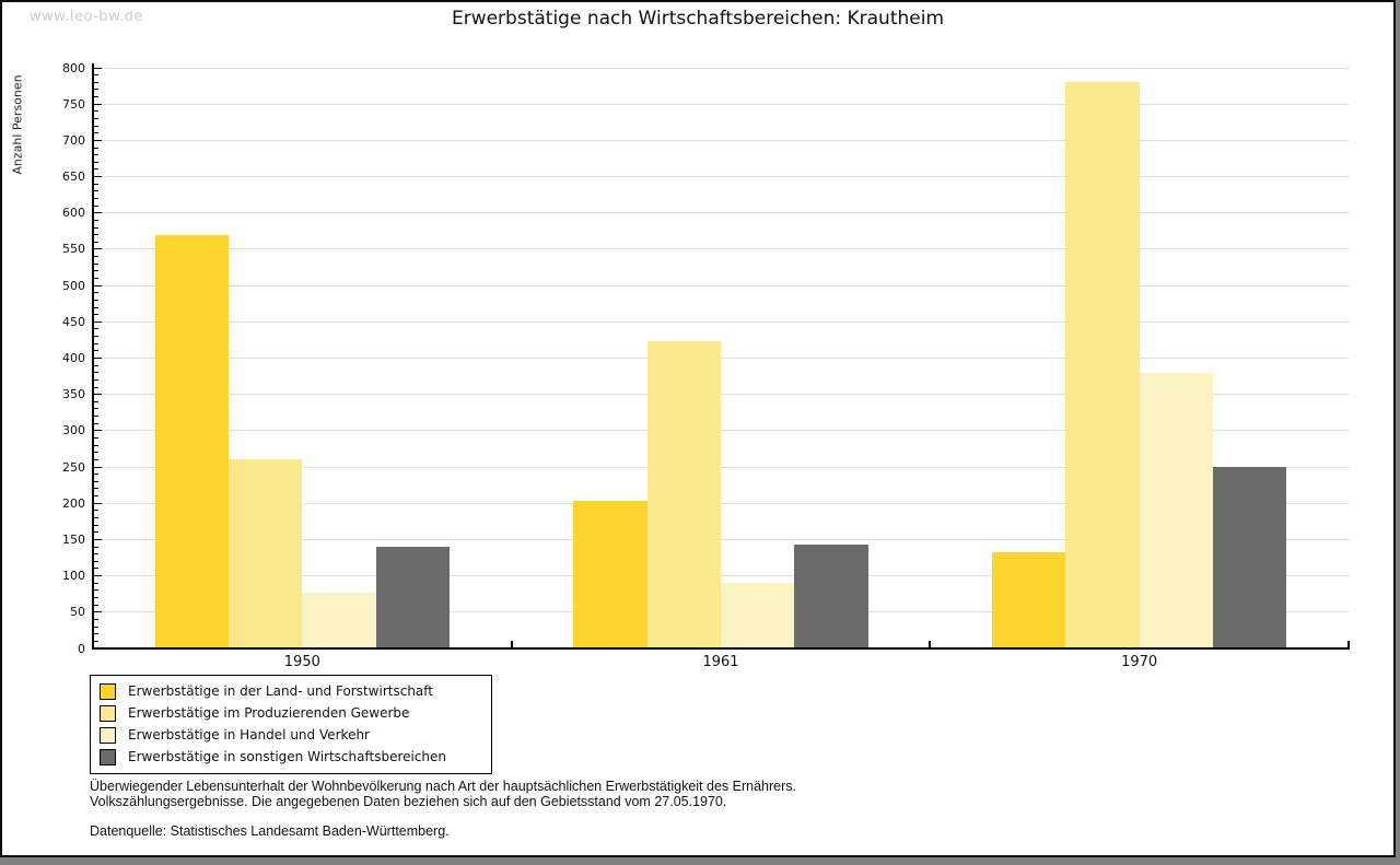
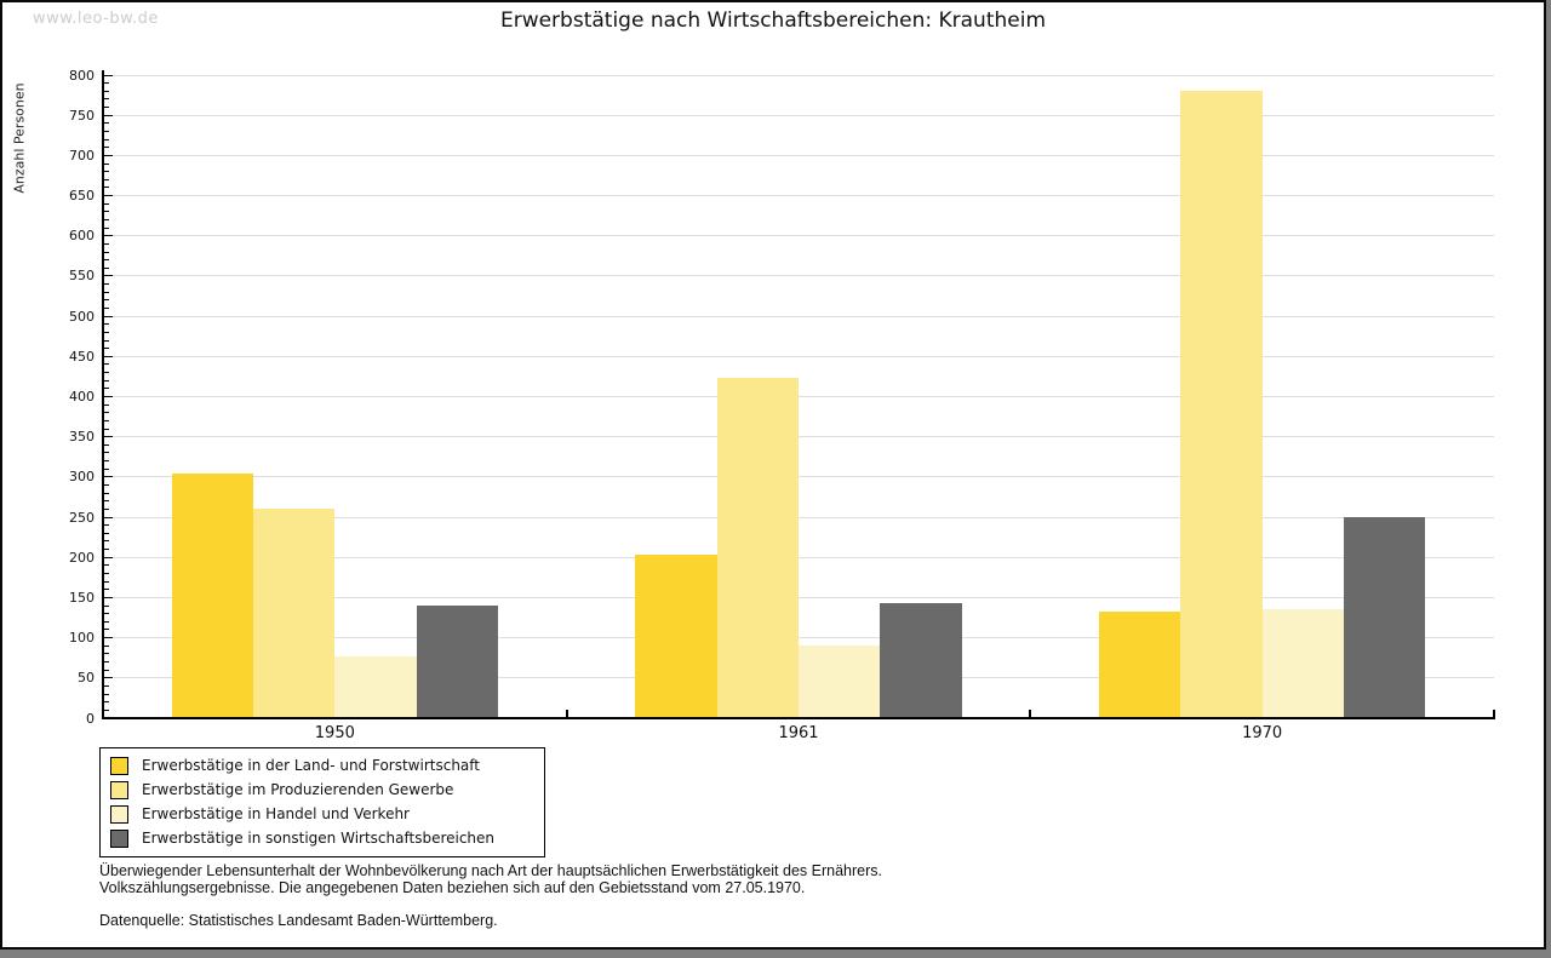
Erwerbstätige in der Land- und Forstwirtschaft/1950: 570 -> 300
Erwerbstätige in Handel und Verkehr/1970: 380 -> 140
